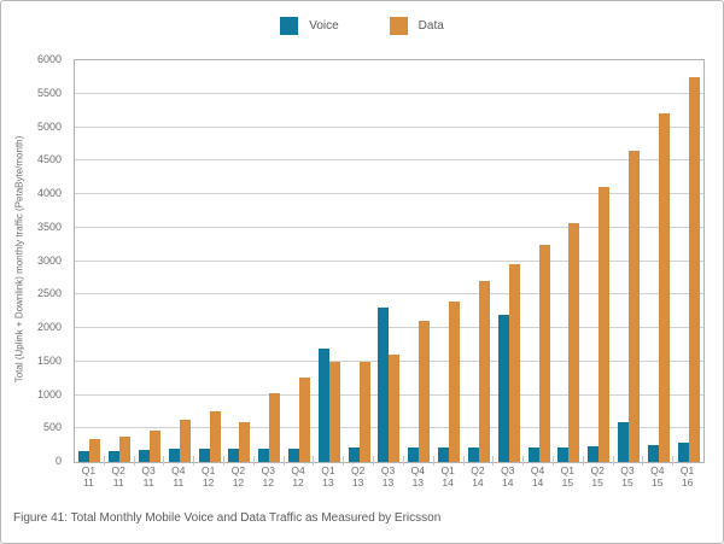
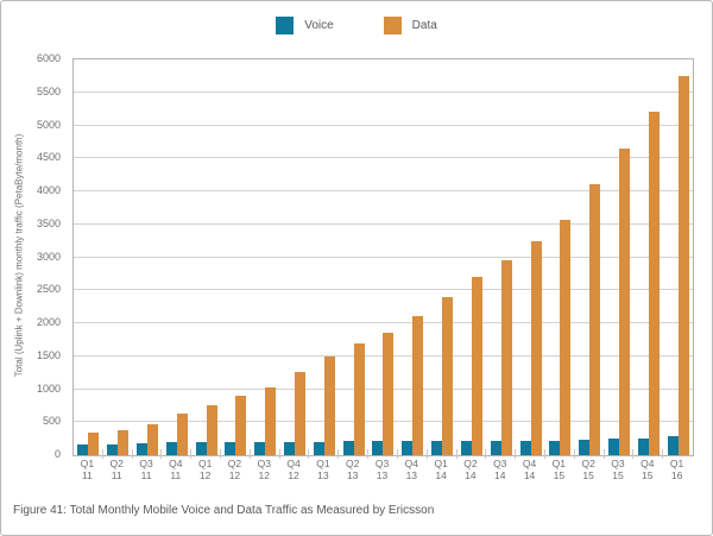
Data/Q2 12: 600 -> 900
Voice/Q1 13: 1700 -> 200
Data/Q2 13: 1500 -> 1700
Voice/Q3 13: 2300 -> 200
Data/Q3 13: 1600 -> 1800
Voice/Q3 14: 2200 -> 200
Voice/Q3 15: 600 -> 200
